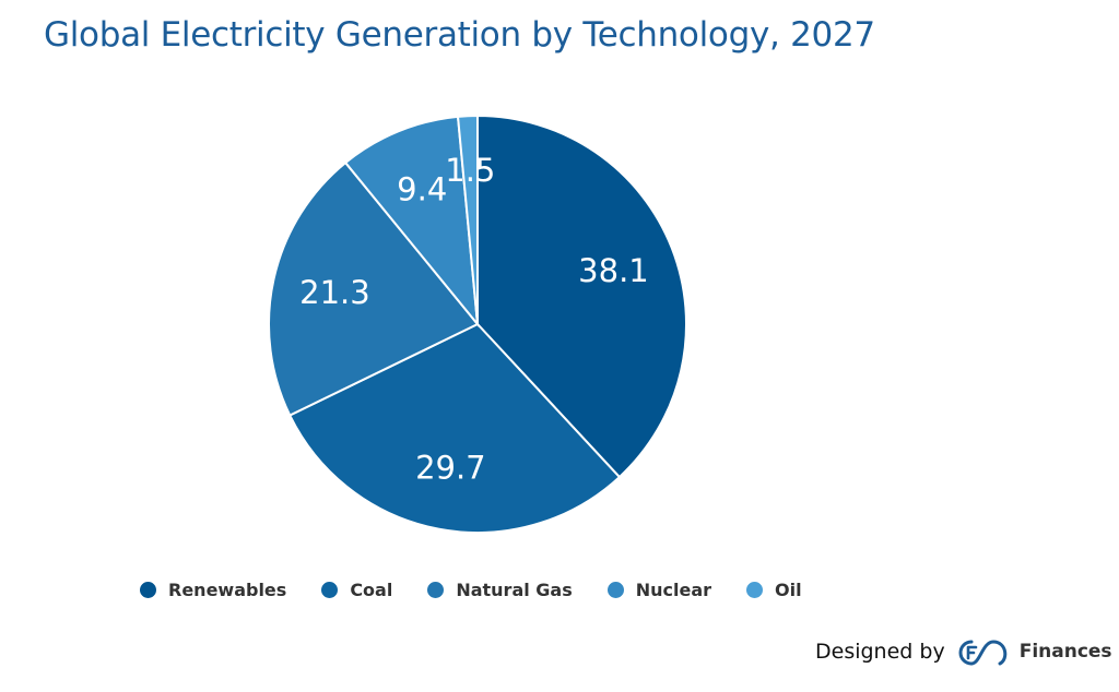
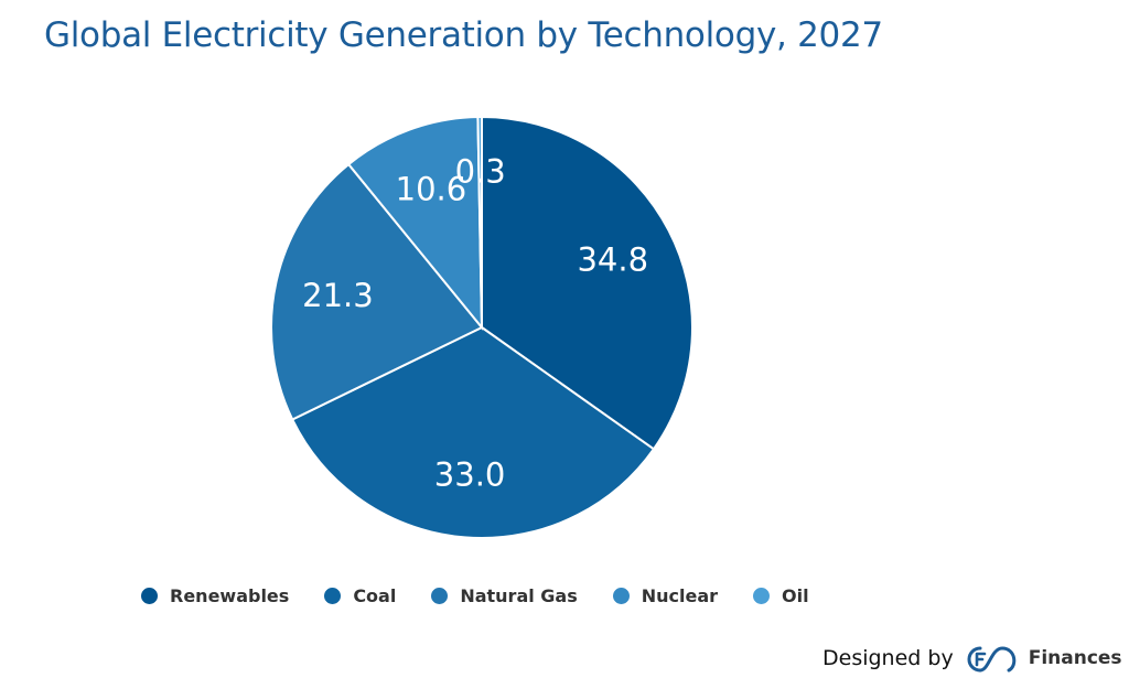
Renewables: 38.1 -> 34.8
Coal: 29.7 -> 33.0
Nuclear: 9.4 -> 10.6
Oil: 1.5 -> 0.3
